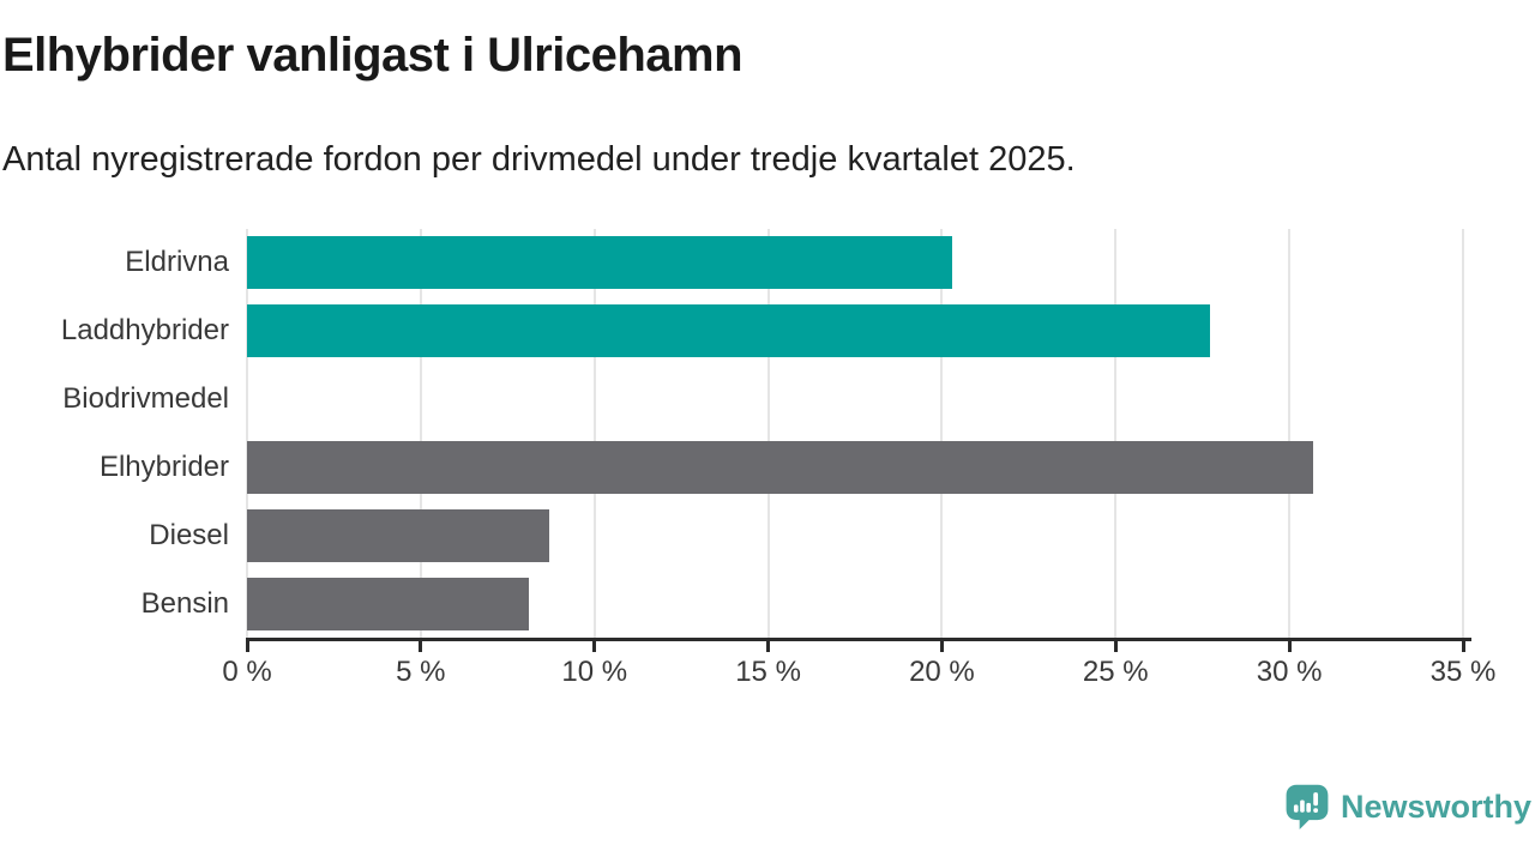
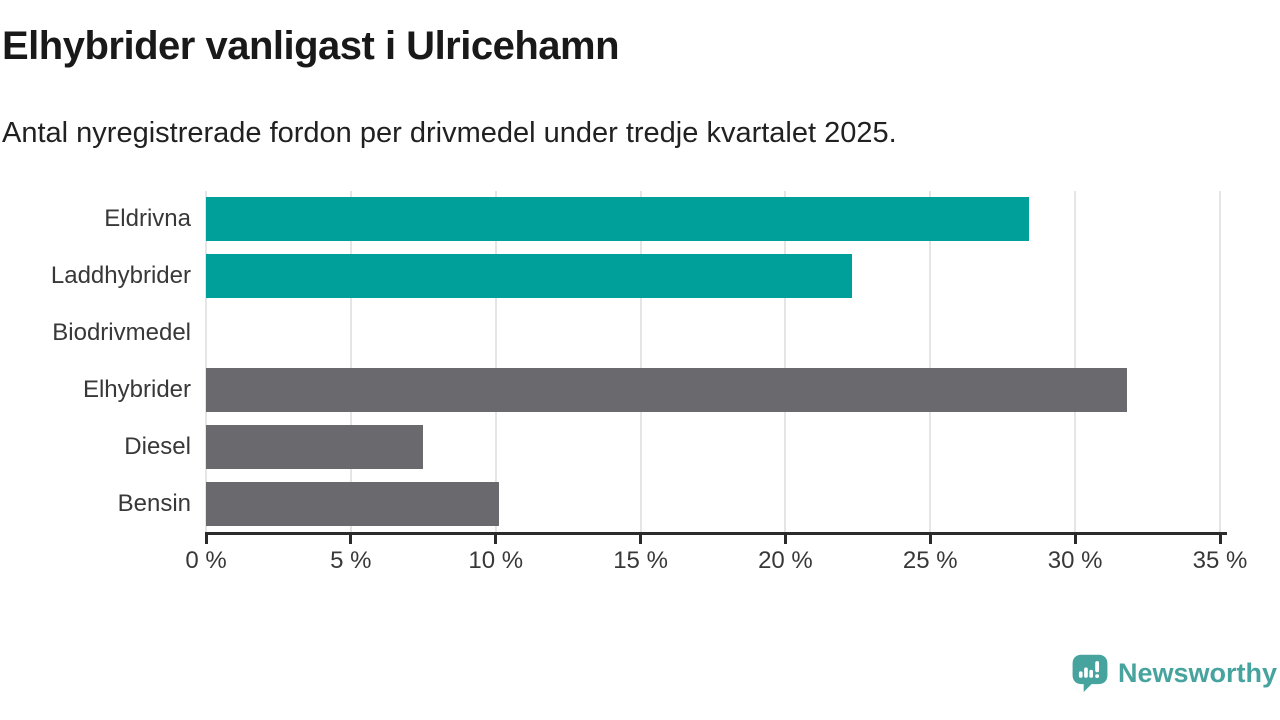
Eldrivna: 20.3% -> 28.4%
Laddhybrider: 27.7% -> 22.3%
Elhybrider: 30.7% -> 31.8%
Diesel: 8.7% -> 7.5%
Bensin: 8.1% -> 10.1%
